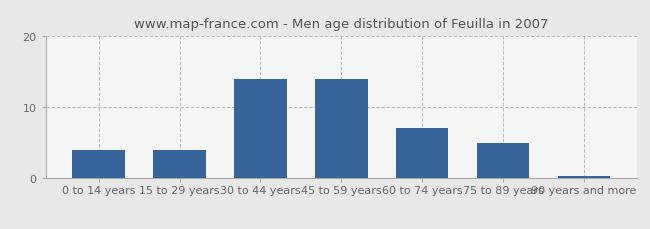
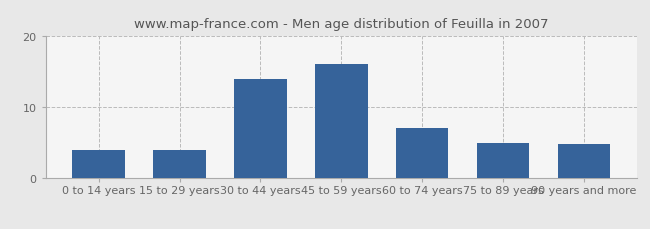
45 to 59 years: 14.0 -> 16.0
90 years and more: 0.3 -> 4.8
